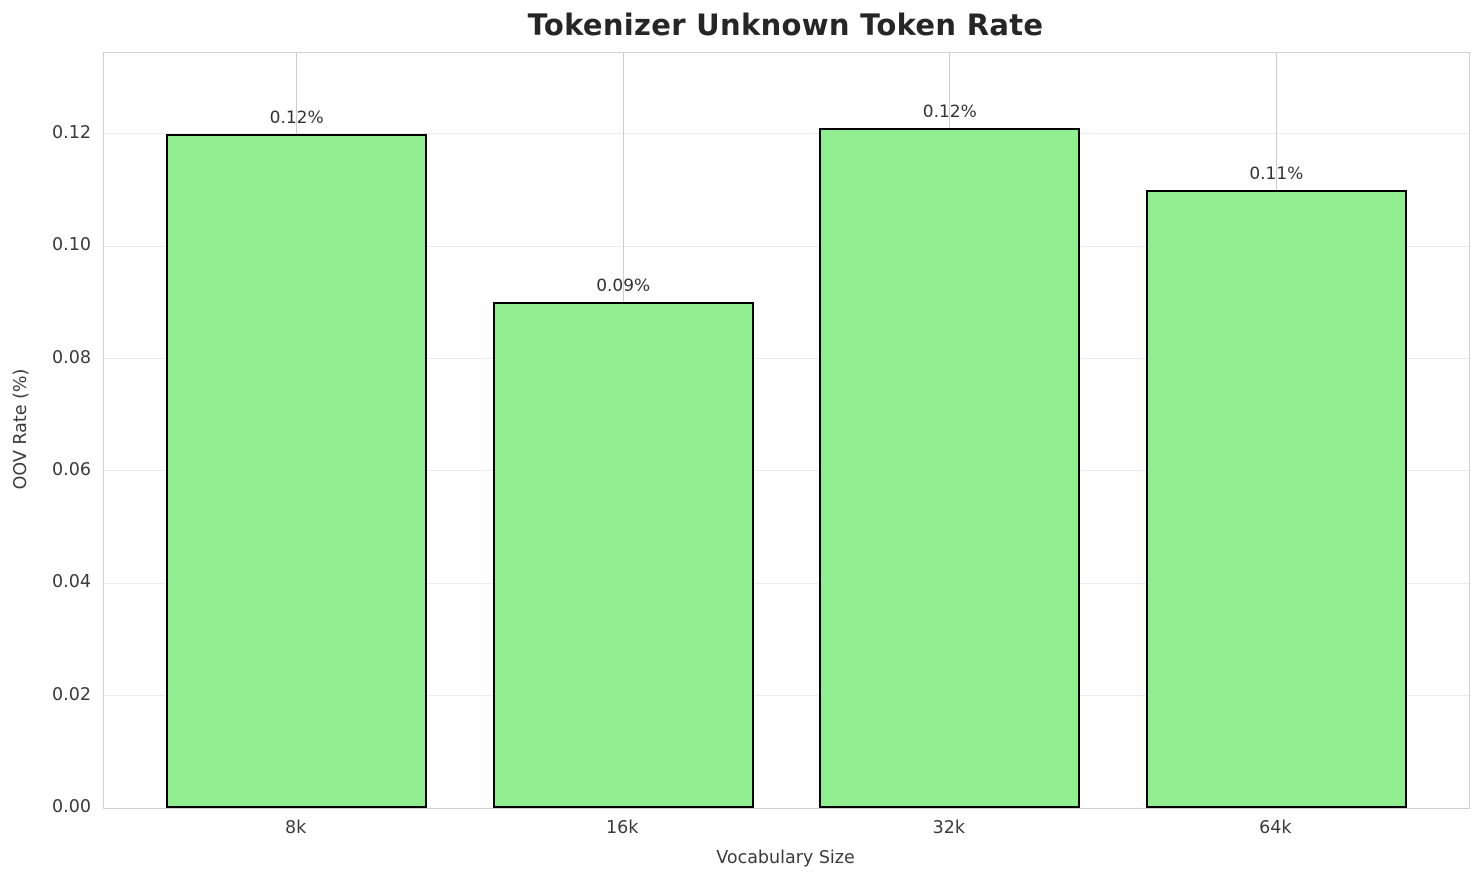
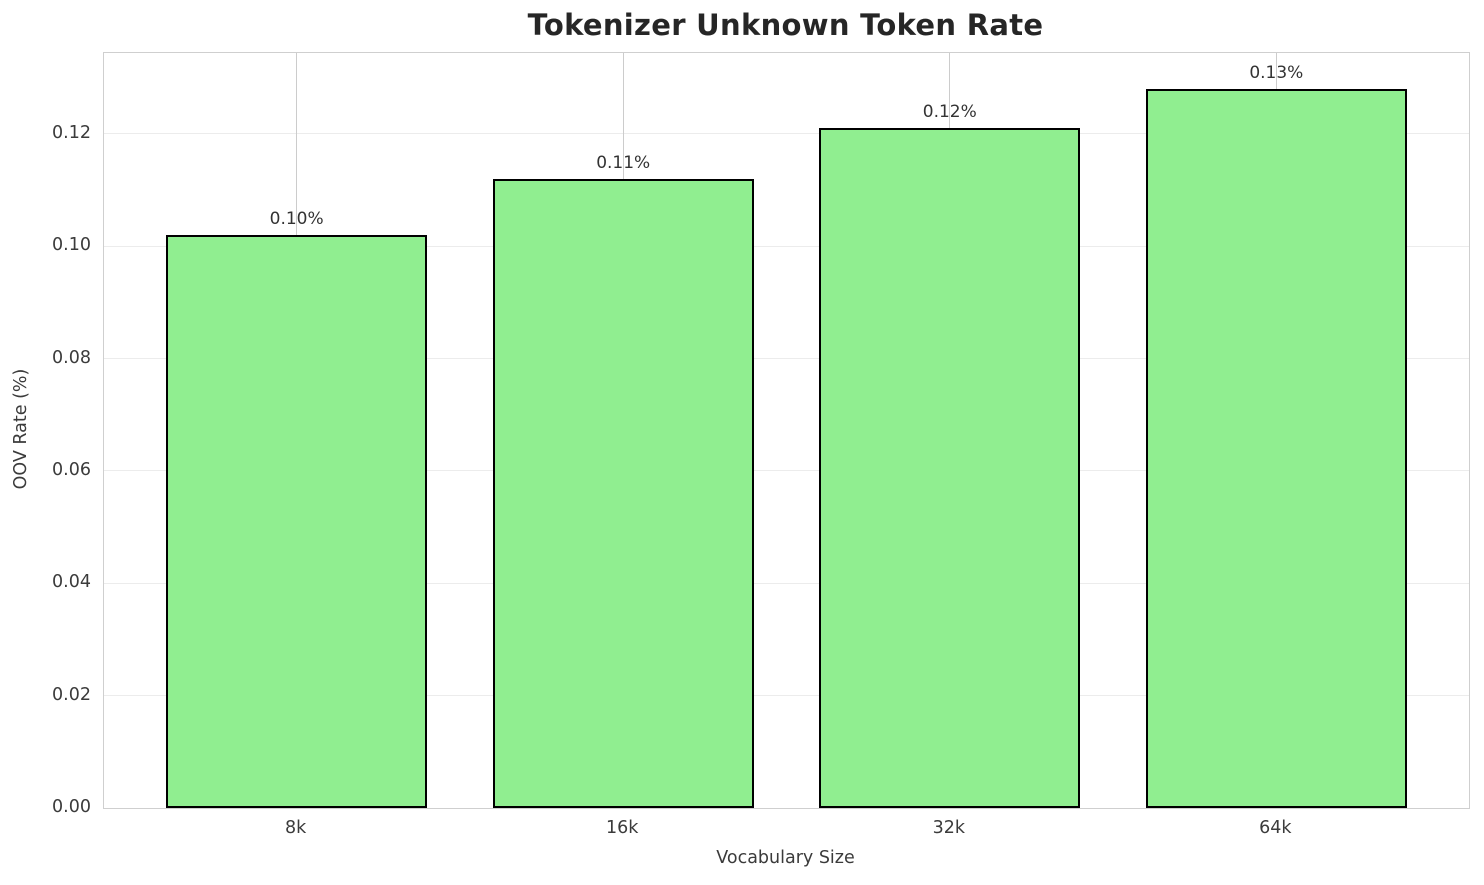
8k: 0.12% -> 0.10%
16k: 0.09% -> 0.11%
64k: 0.11% -> 0.13%
